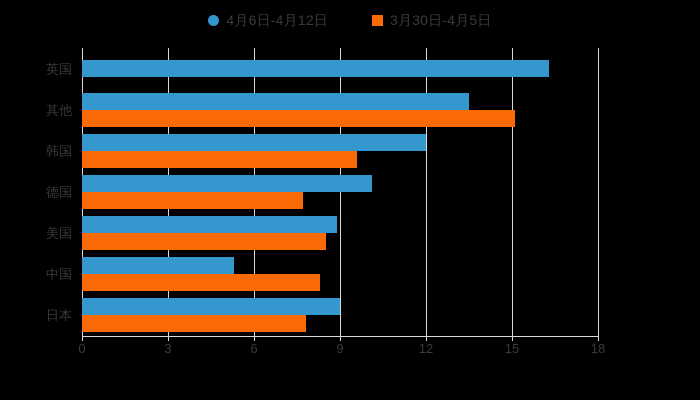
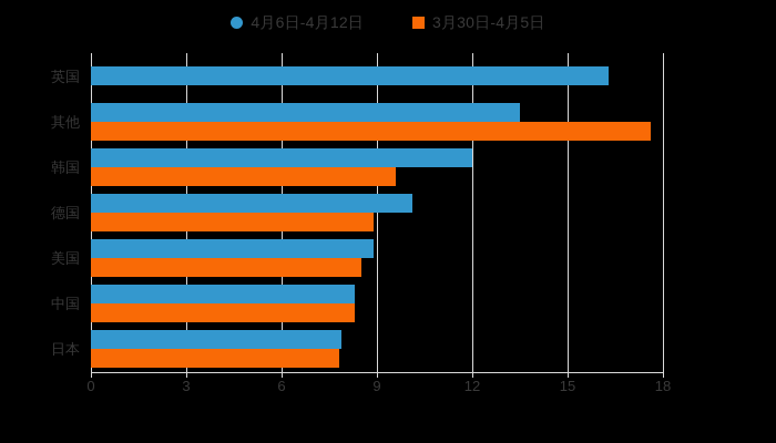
3月30日-4月5日/其他: 15.1 -> 17.6
3月30日-4月5日/德国: 7.7 -> 8.9
4月6日-4月12日/中国: 5.3 -> 8.3
4月6日-4月12日/日本: 9.0 -> 7.9
